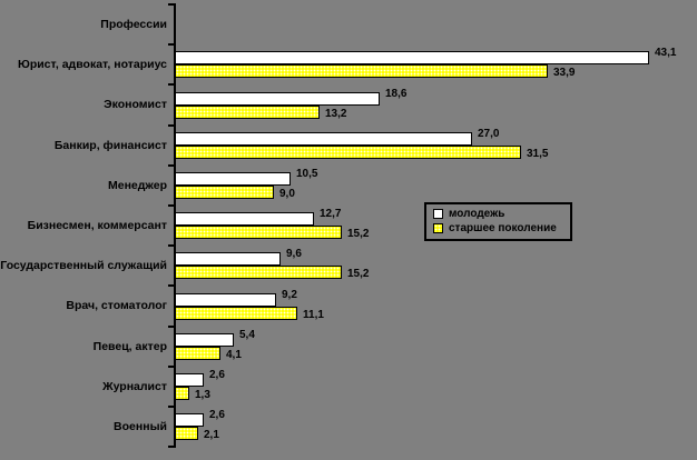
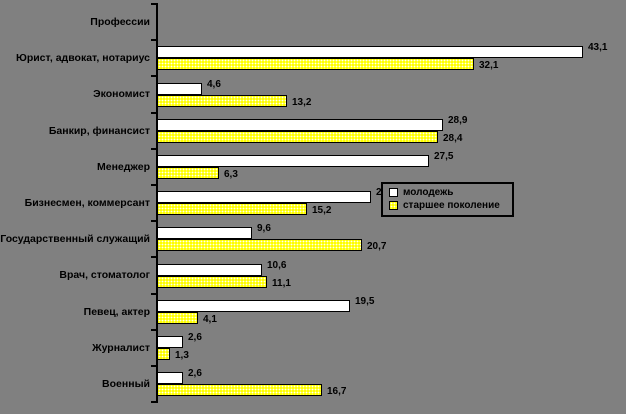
старшее поколение/Юрист, адвокат, нотариус: 33,9 -> 32,1
молодежь/Экономист: 18,6 -> 4,6
молодежь/Банкир, финансист: 27,0 -> 28,9
старшее поколение/Банкир, финансист: 31,5 -> 28,4
молодежь/Менеджер: 10,5 -> 27,5
старшее поколение/Менеджер: 9,0 -> 6,3
молодежь/Бизнесмен, коммерсант: 12,7 -> 21,7
старшее поколение/Государственный служащий: 15,2 -> 20,7
молодежь/Врач, стоматолог: 9,2 -> 10,6
молодежь/Певец, актер: 5,4 -> 19,5
старшее поколение/Военный: 2,1 -> 16,7
